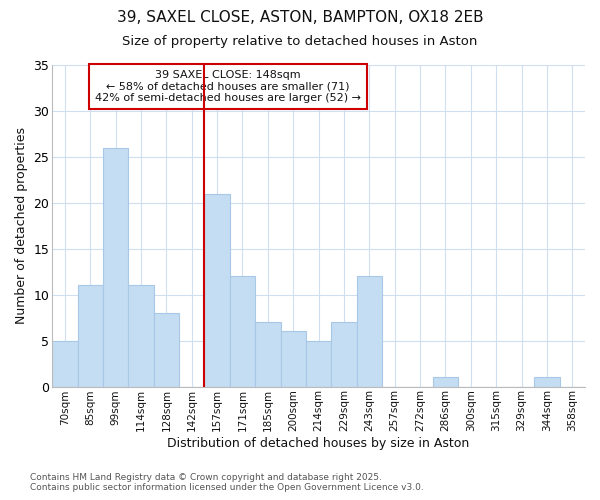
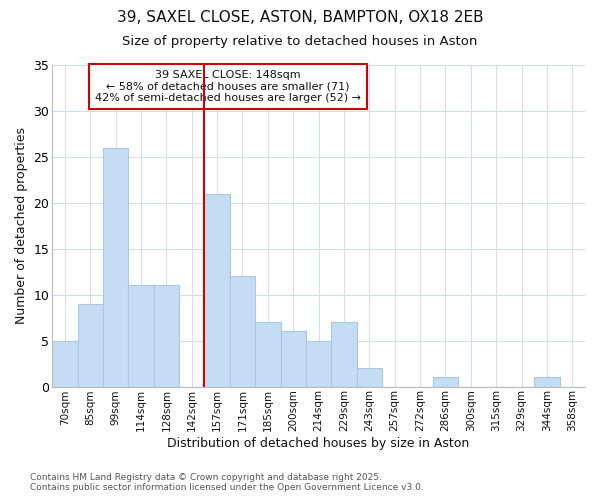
85sqm: 11 -> 9
128sqm: 8 -> 11
243sqm: 12 -> 2
